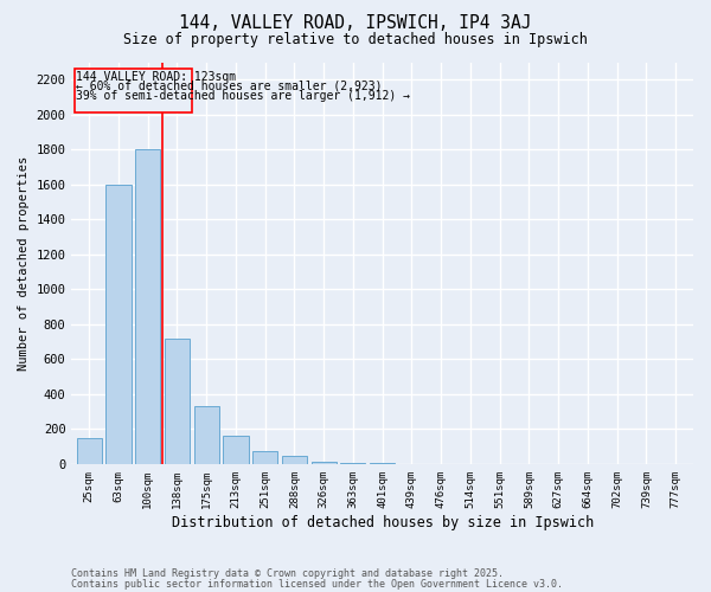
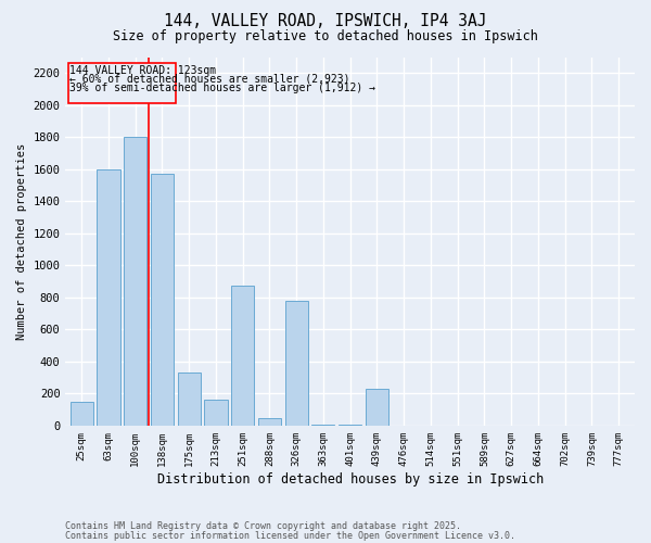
138sqm: 720 -> 1570
251sqm: 80 -> 870
326sqm: 20 -> 780
439sqm: 0 -> 230
